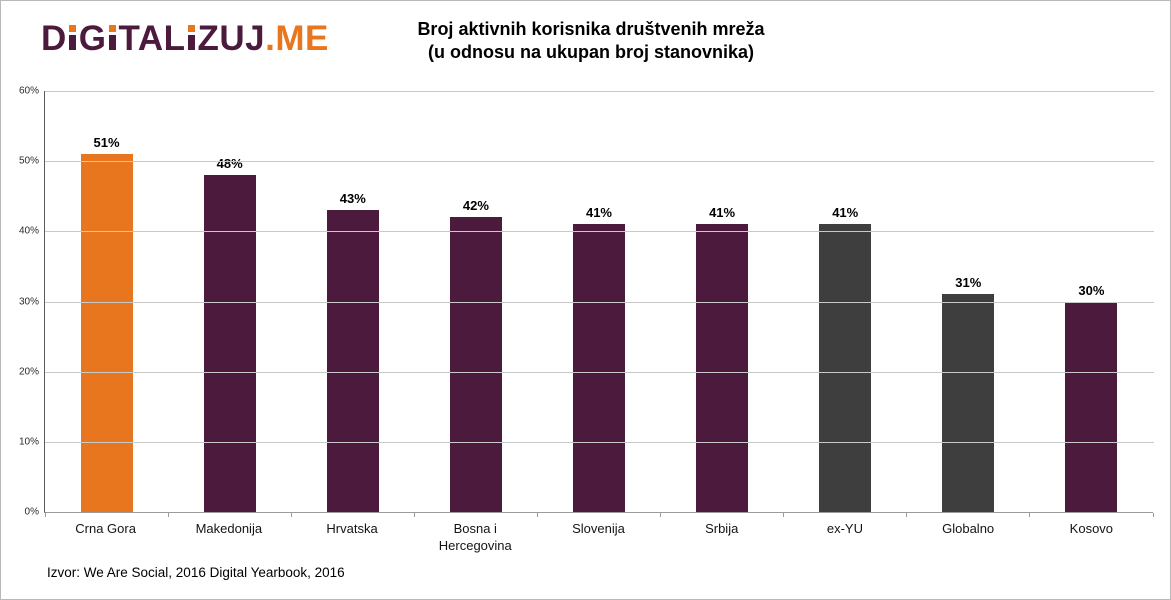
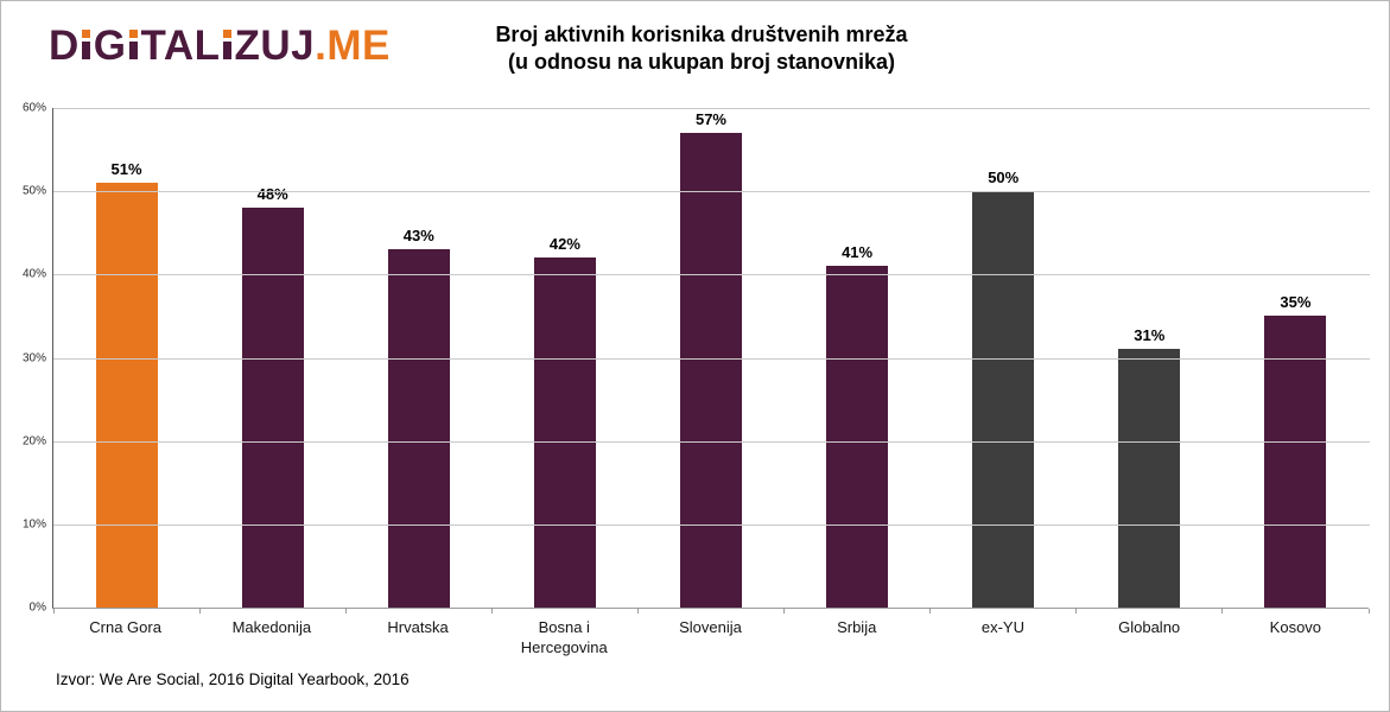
Slovenija: 41% -> 57%
ex-YU: 41% -> 50%
Kosovo: 30% -> 35%
